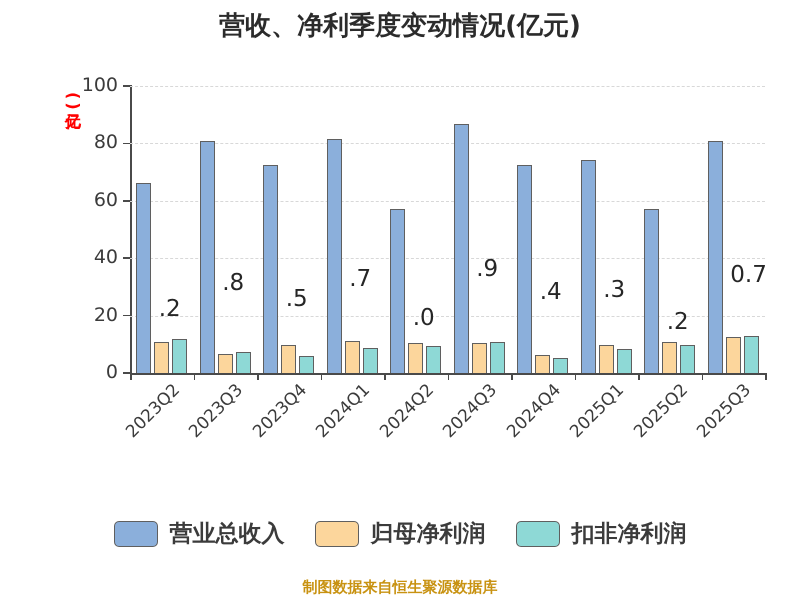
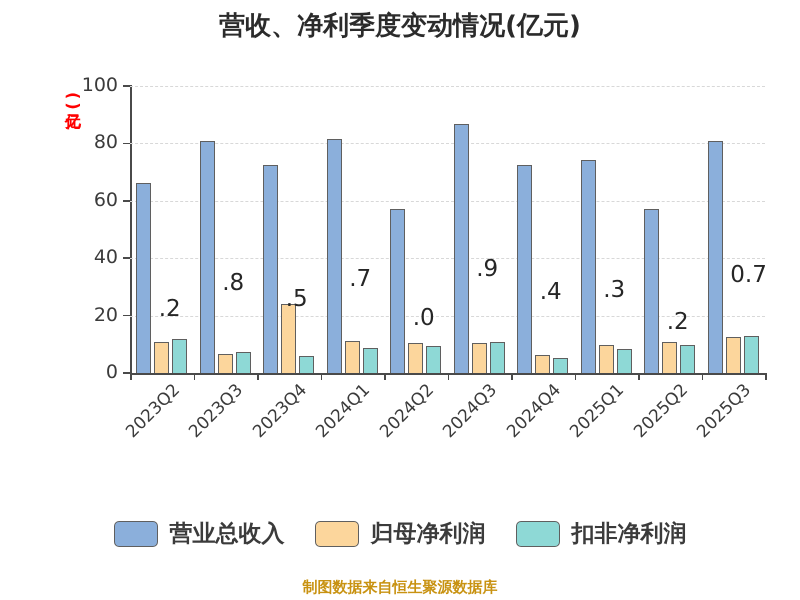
归母净利润/2023Q4: 10 -> 24
